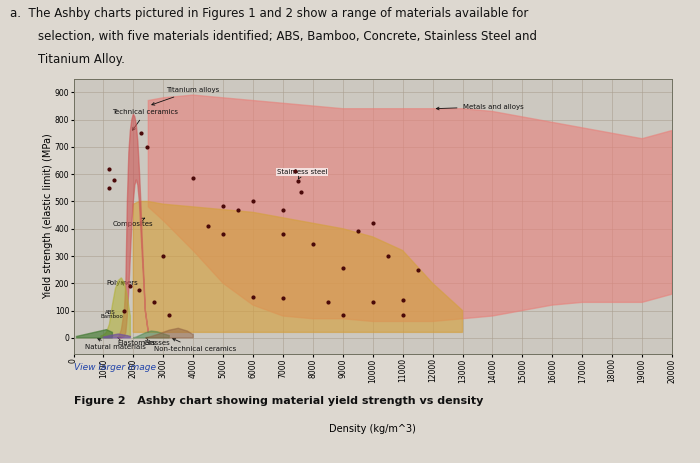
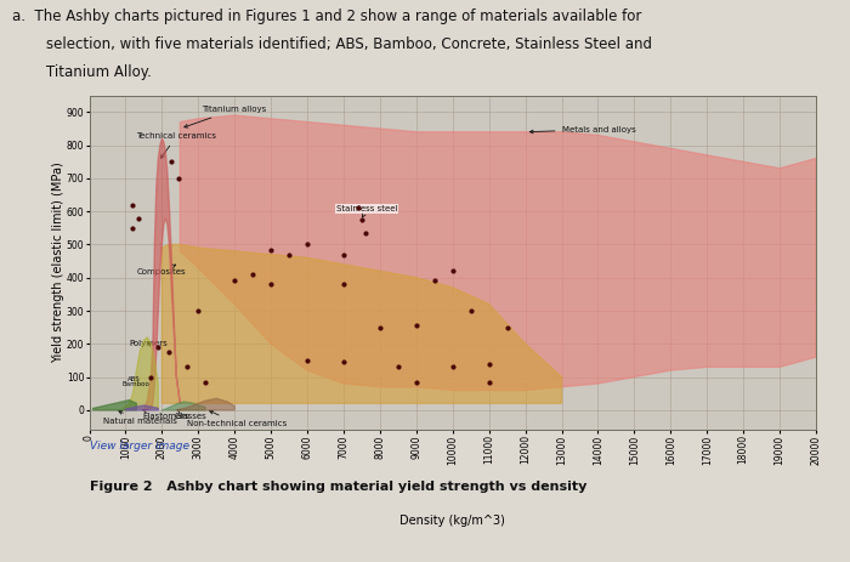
4000: 585 -> 390
8000: 345 -> 250
